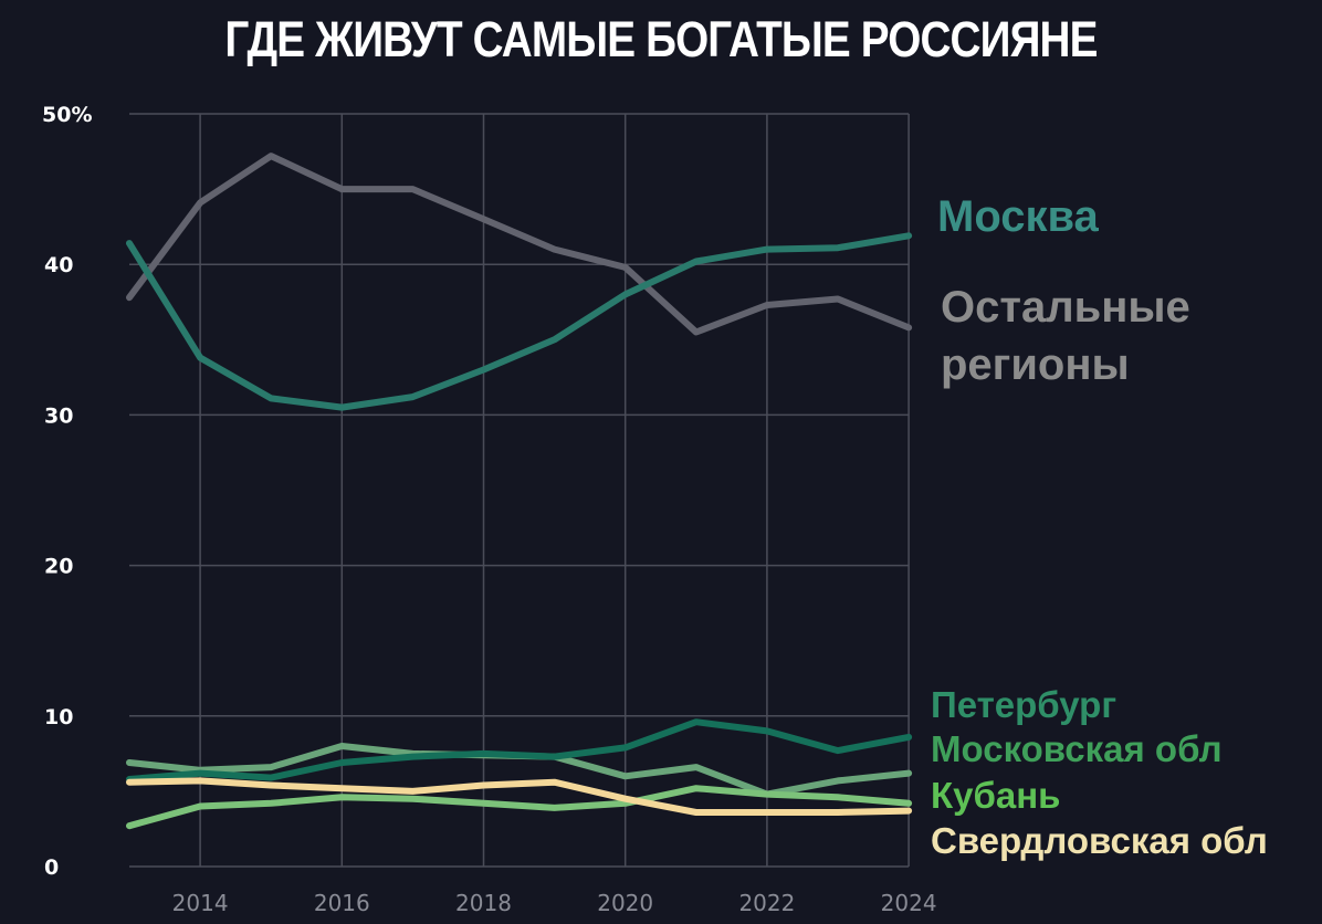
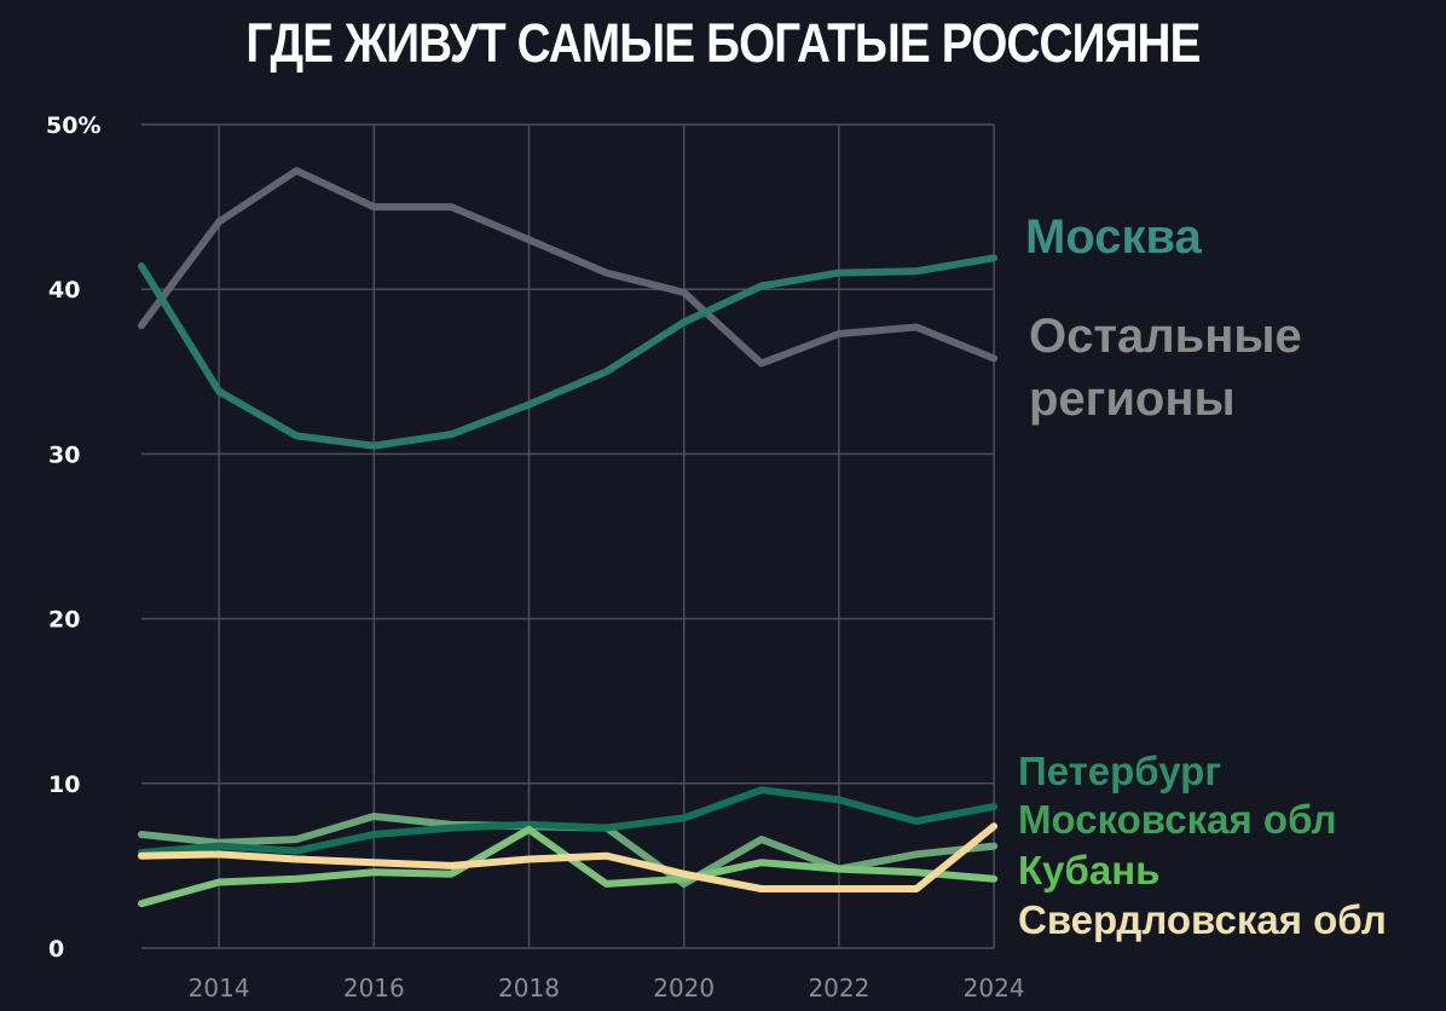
Кубань/2018: 4.2% -> 7.2%
Московская обл/2020: 6.0% -> 3.9%
Свердловская обл/2024: 3.7% -> 7.4%
